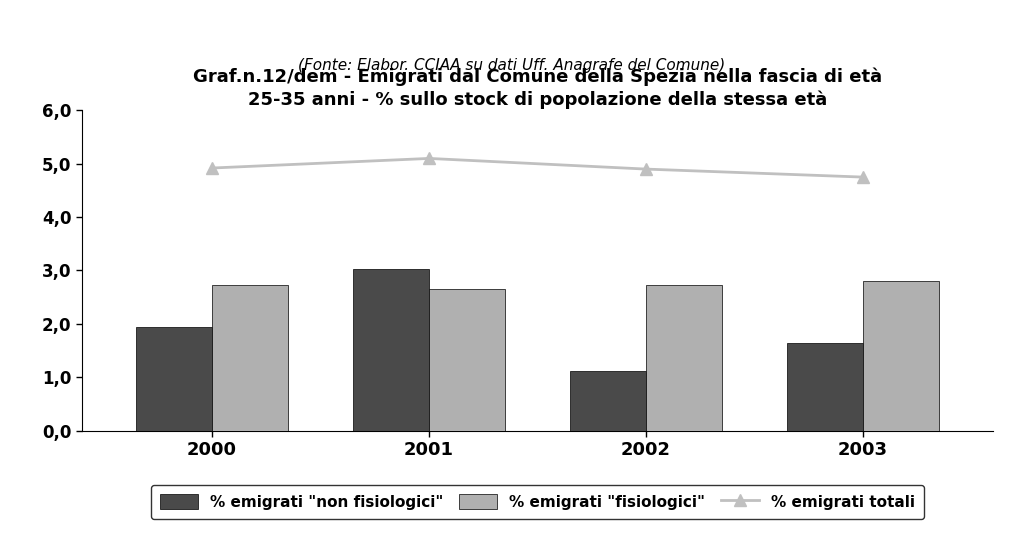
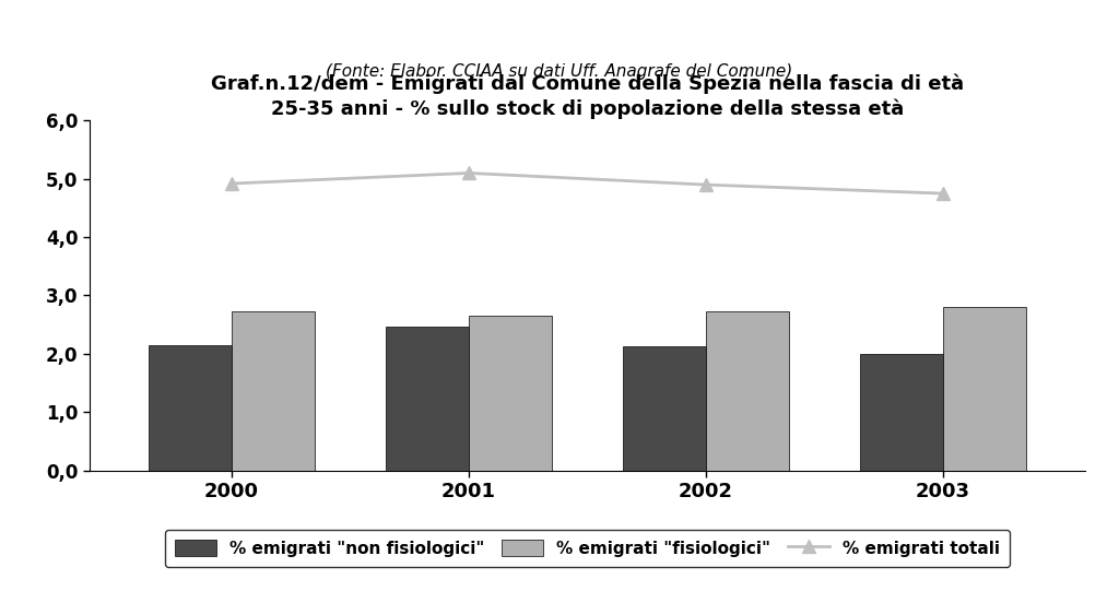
% emigrati "non fisiologici"/2000: 1,94 -> 2,15
% emigrati "non fisiologici"/2001: 3,02 -> 2,47
% emigrati "non fisiologici"/2002: 1,12 -> 2,13
% emigrati "non fisiologici"/2003: 1,64 -> 2,00
